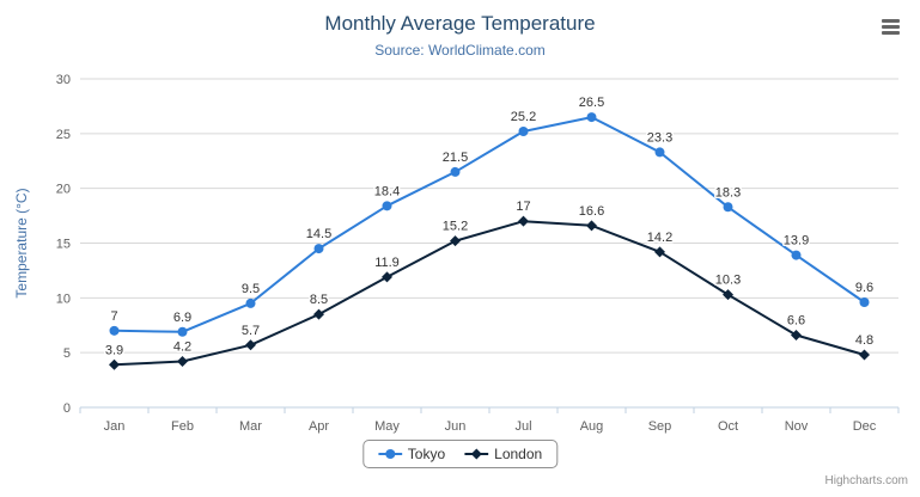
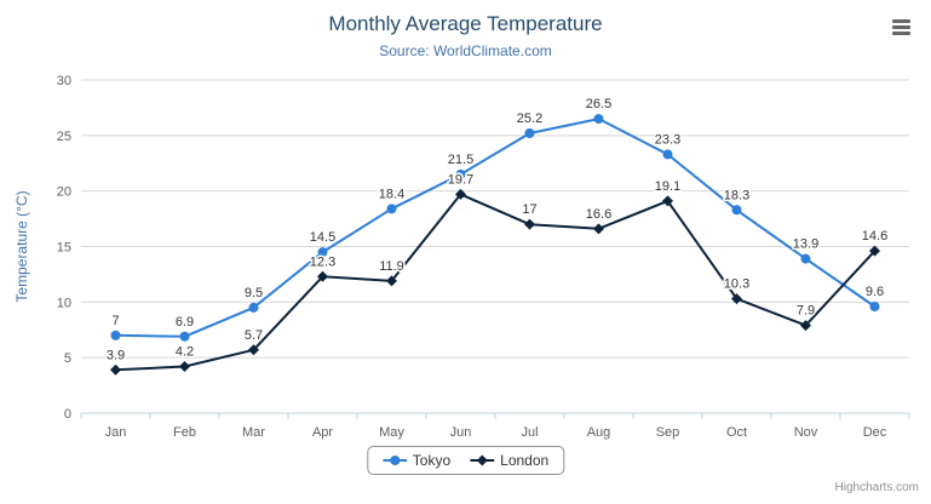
London/Apr: 8.5 -> 12.3
London/Jun: 15.2 -> 19.7
London/Sep: 14.2 -> 19.1
London/Nov: 6.6 -> 7.9
London/Dec: 4.8 -> 14.6
